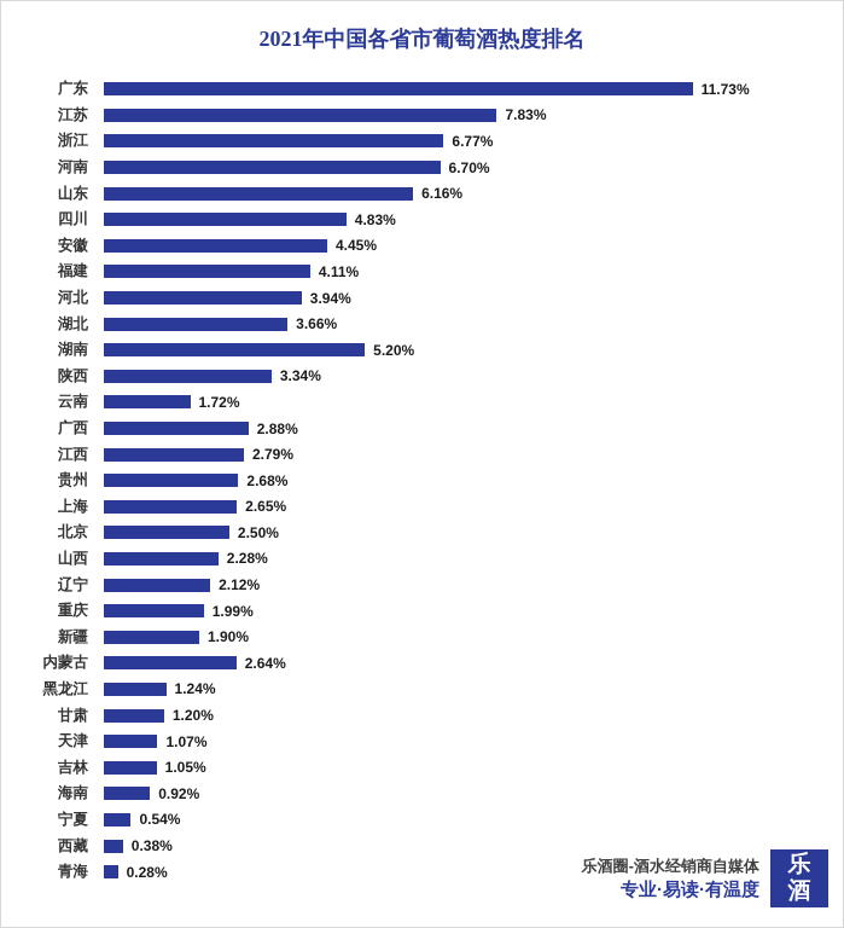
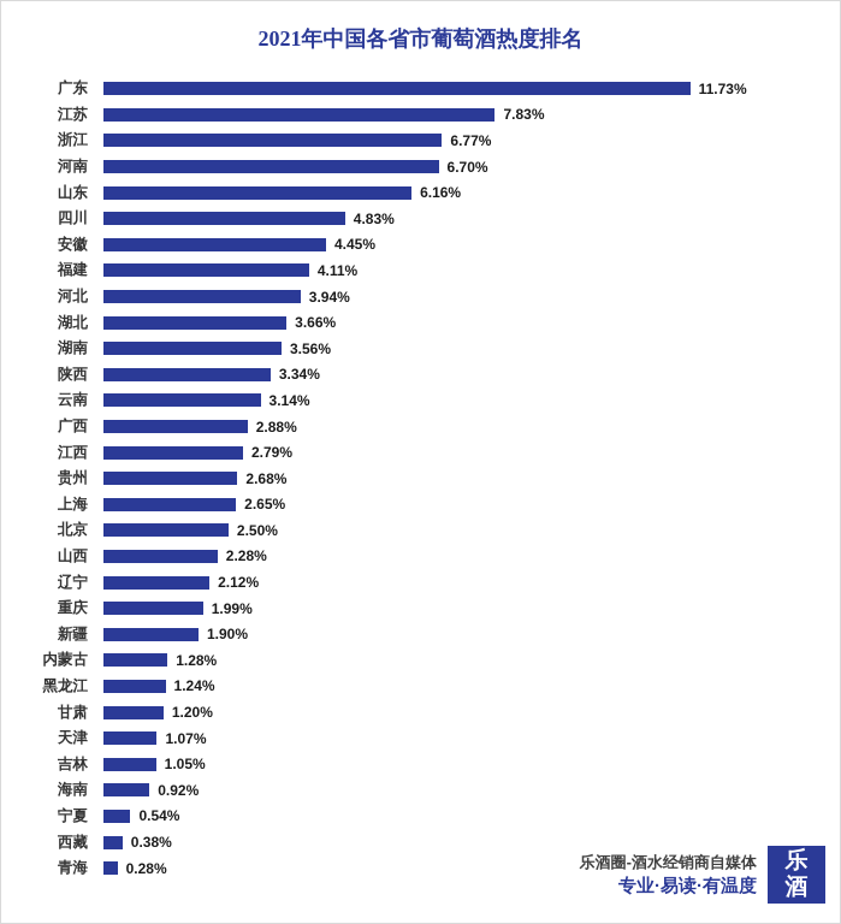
湖南: 5.20% -> 3.56%
云南: 1.72% -> 3.14%
内蒙古: 2.64% -> 1.28%
